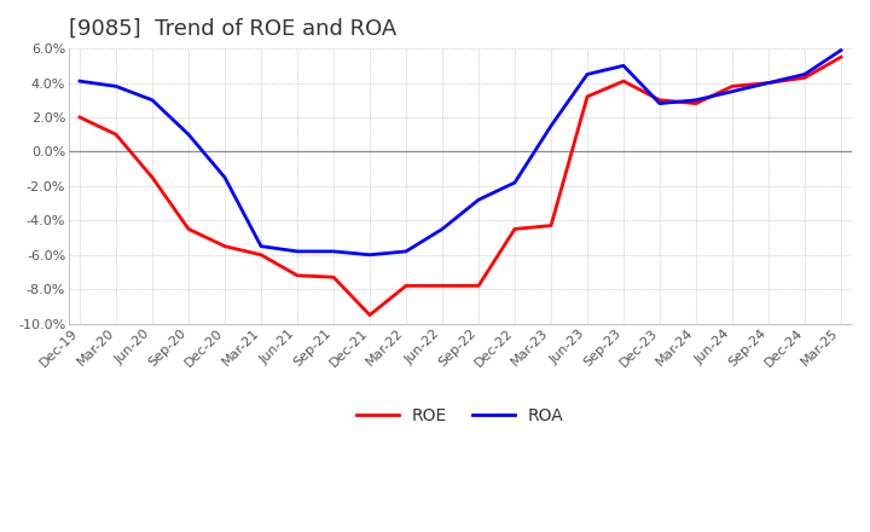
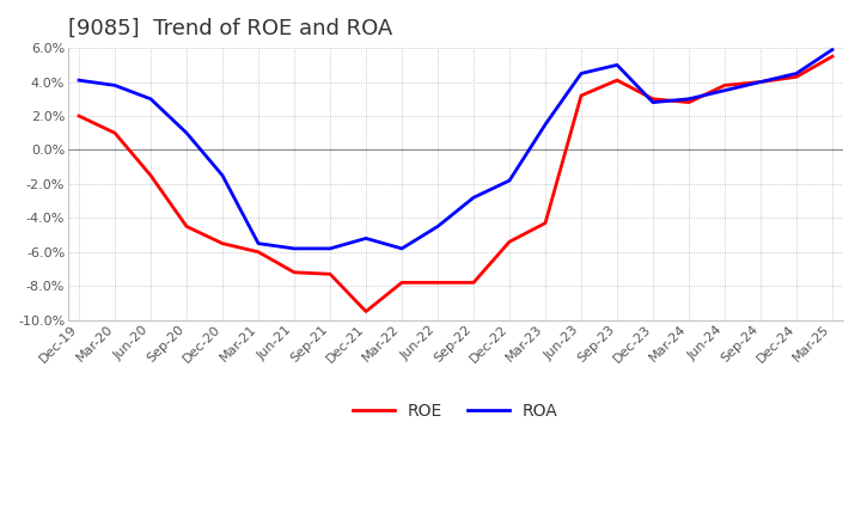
ROA/Dec-21: -6.0% -> -5.2%
ROE/Dec-22: -4.5% -> -5.4%
